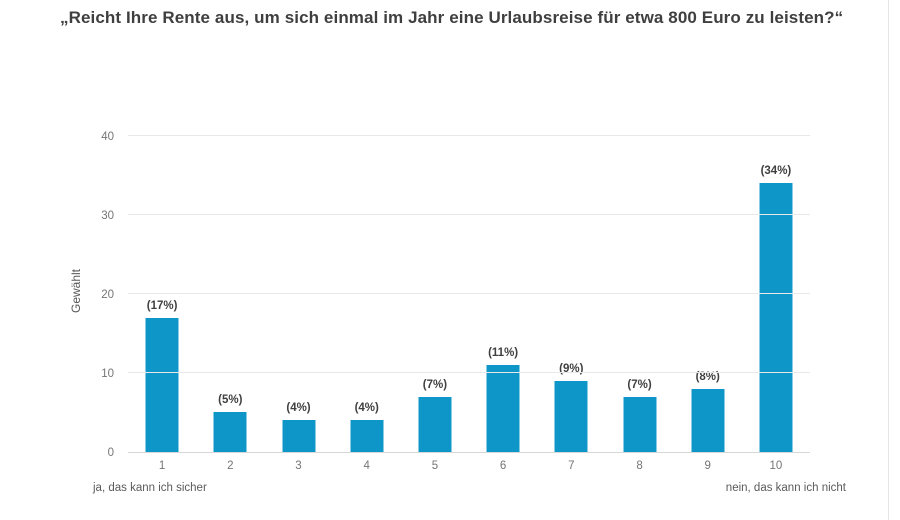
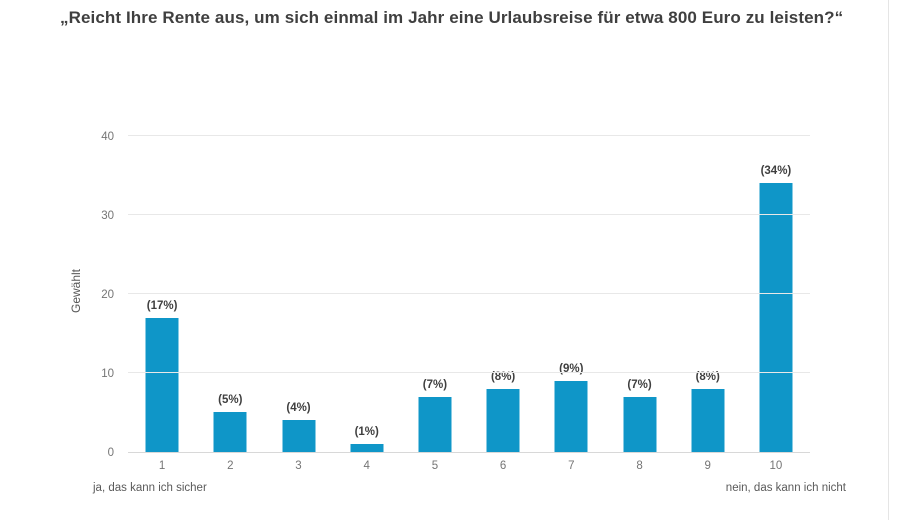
4: 4% -> 1%
6: 11% -> 8%
